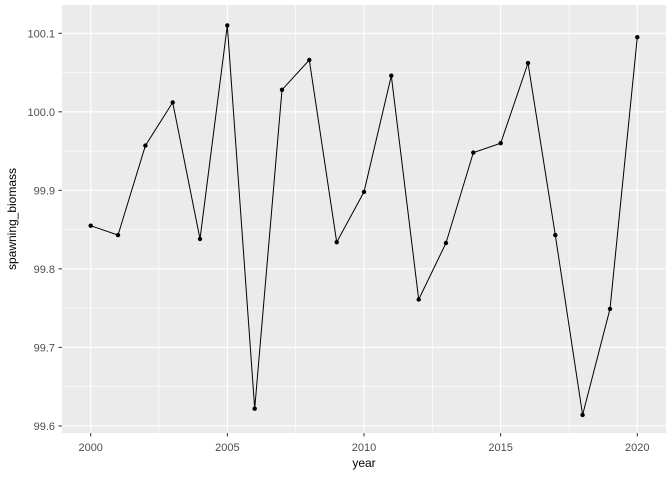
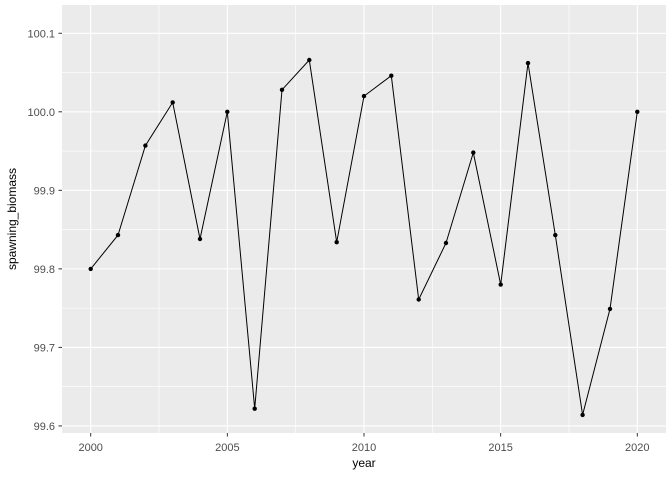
2000: 99.86 -> 99.80
2005: 100.11 -> 100.00
2010: 99.90 -> 100.02
2015: 99.96 -> 99.78
2020: 100.09 -> 100.00
